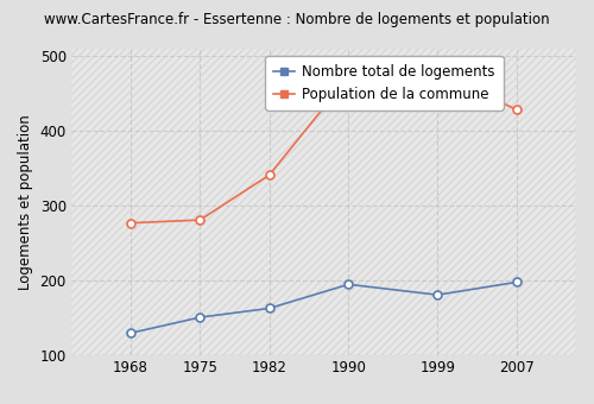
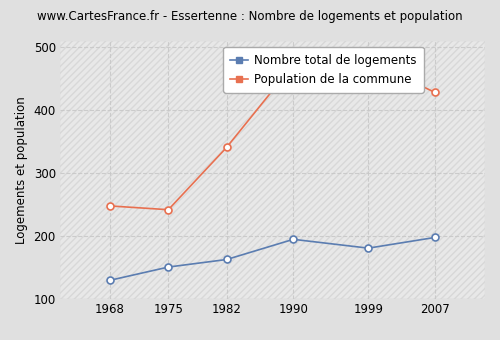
Population de la commune/1968: 277 -> 248
Population de la commune/1975: 281 -> 242
